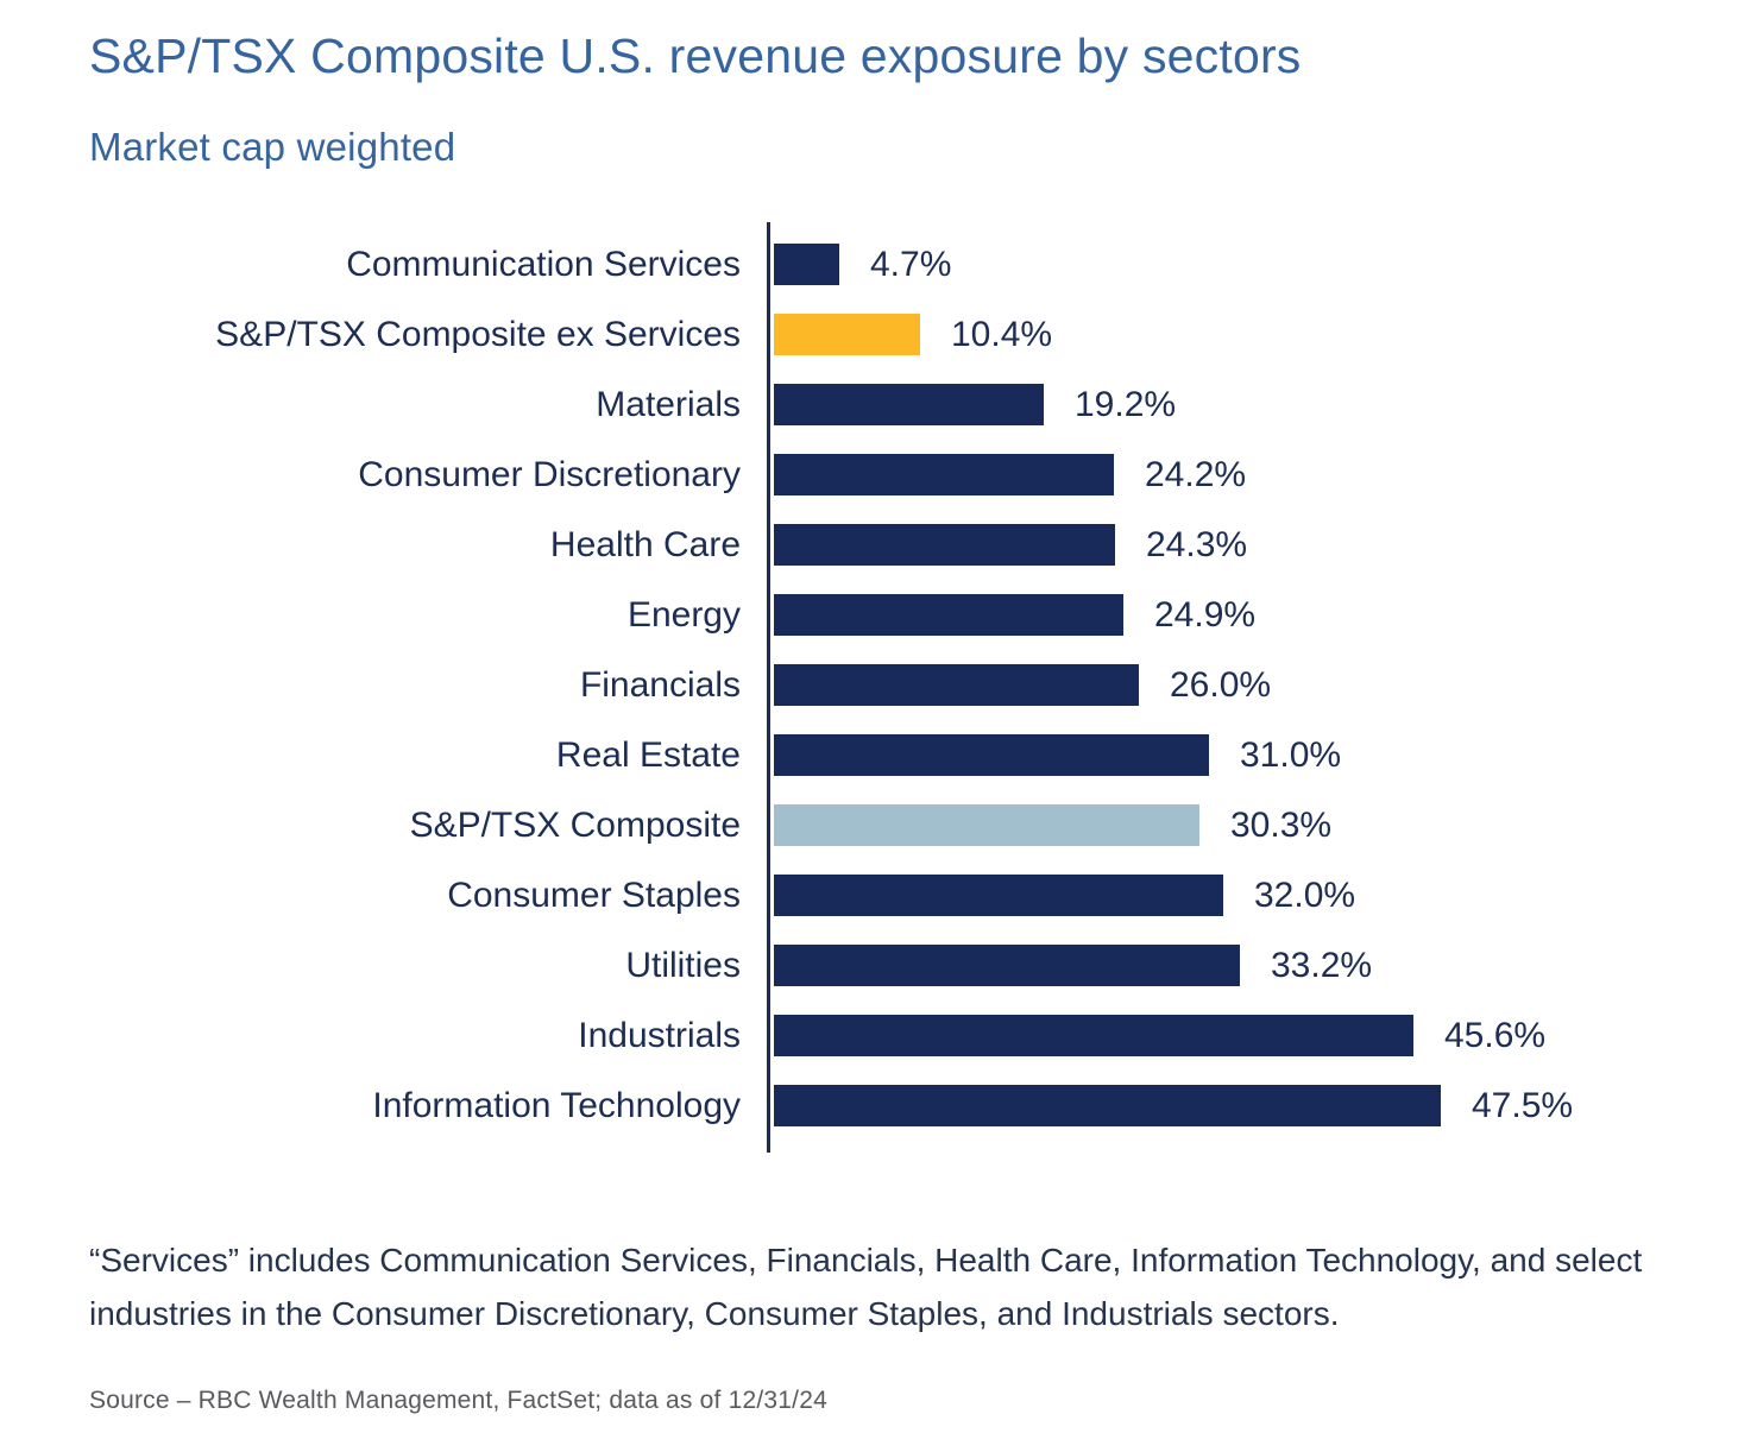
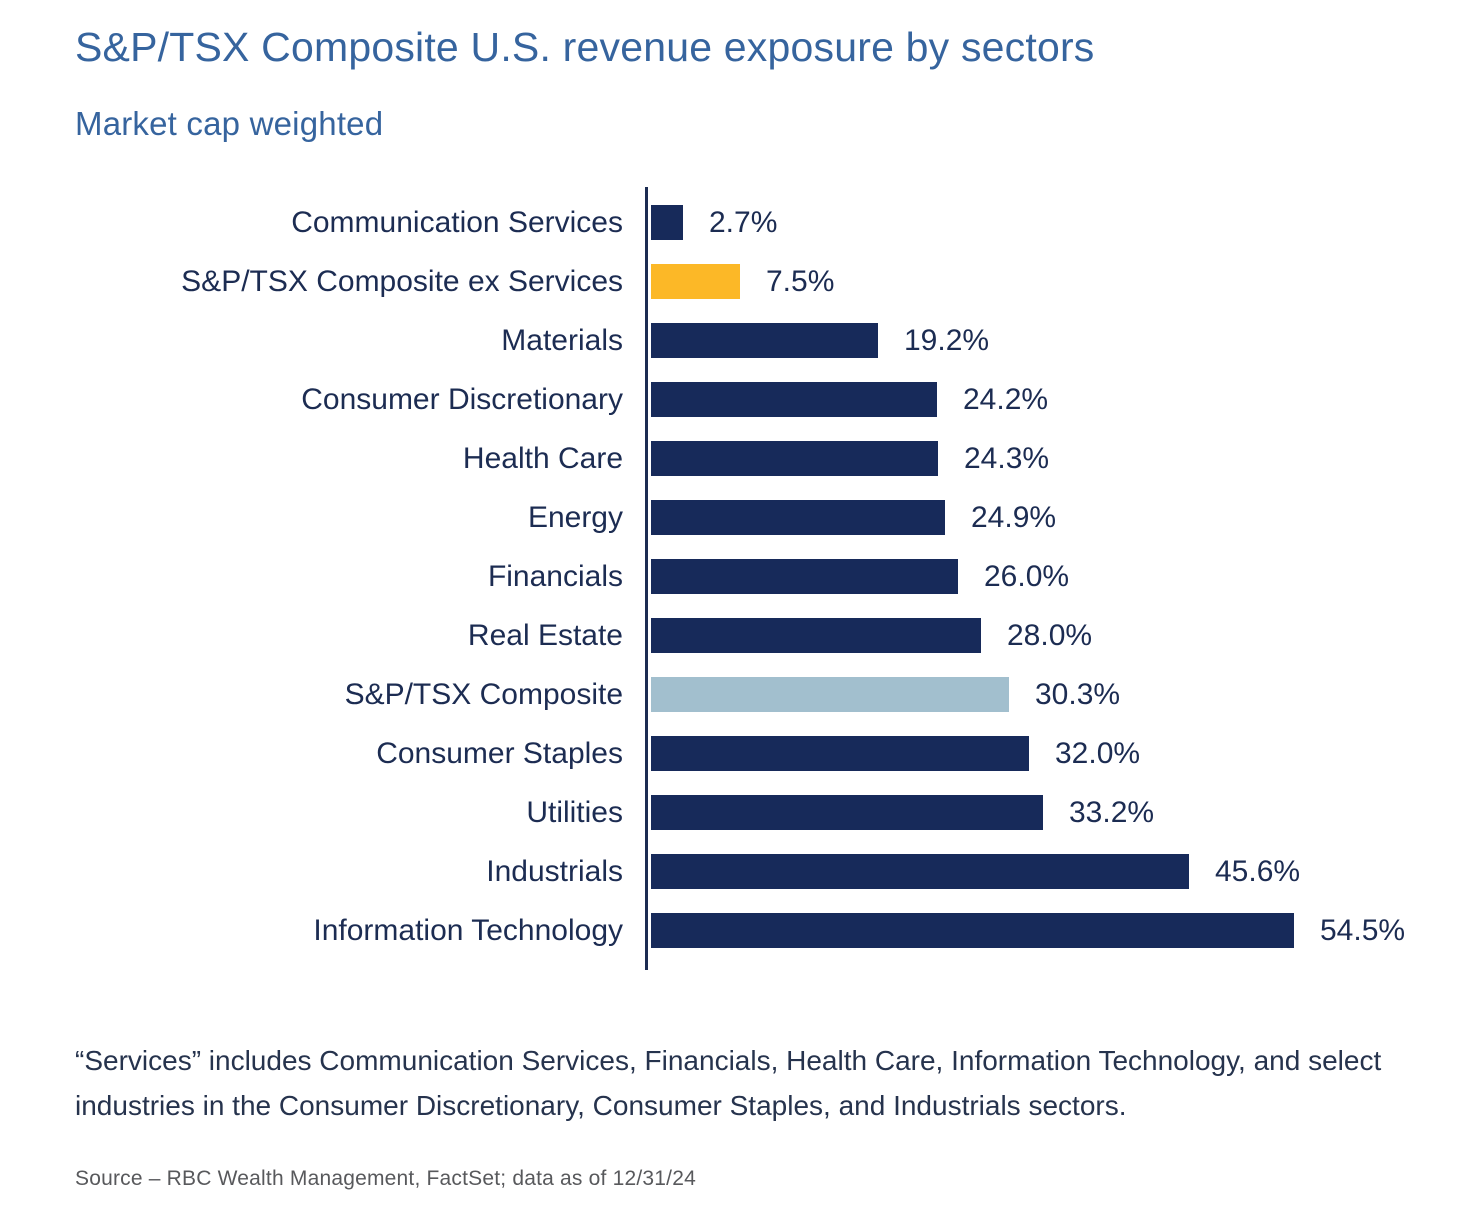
Communication Services: 4.7% -> 2.7%
S&P/TSX Composite ex Services: 10.4% -> 7.5%
Real Estate: 31.0% -> 28.0%
Information Technology: 47.5% -> 54.5%
